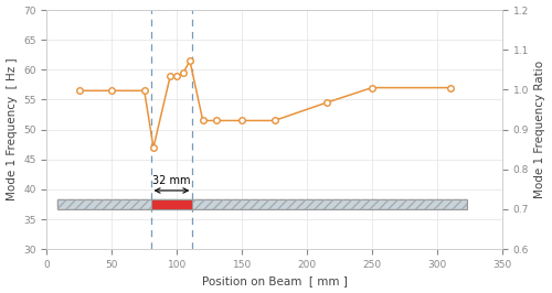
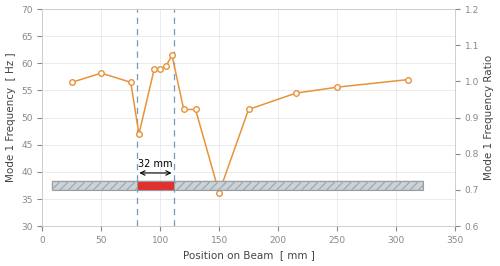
50: 56.5 -> 58.2
150: 51.5 -> 36.2
250: 57.0 -> 55.6
